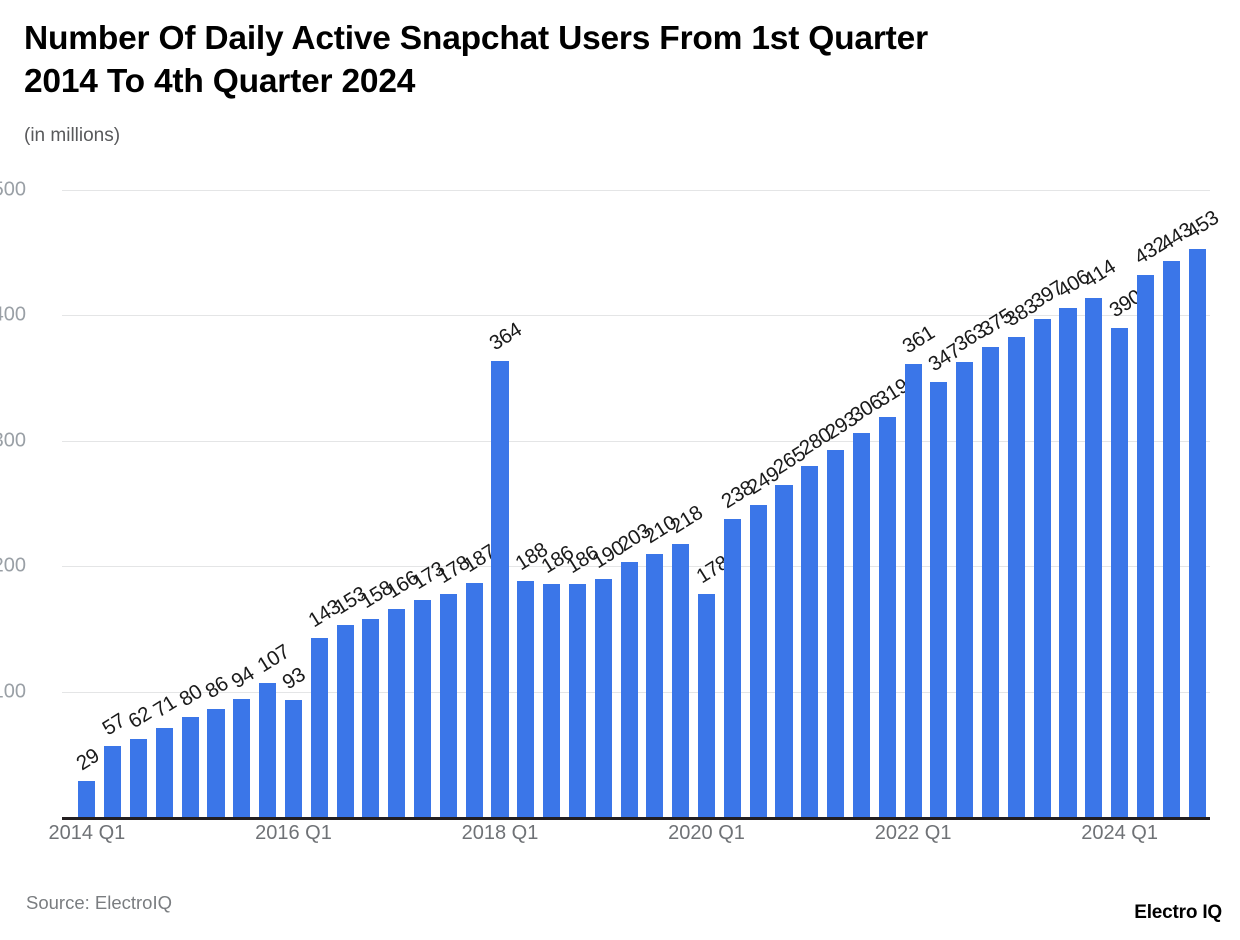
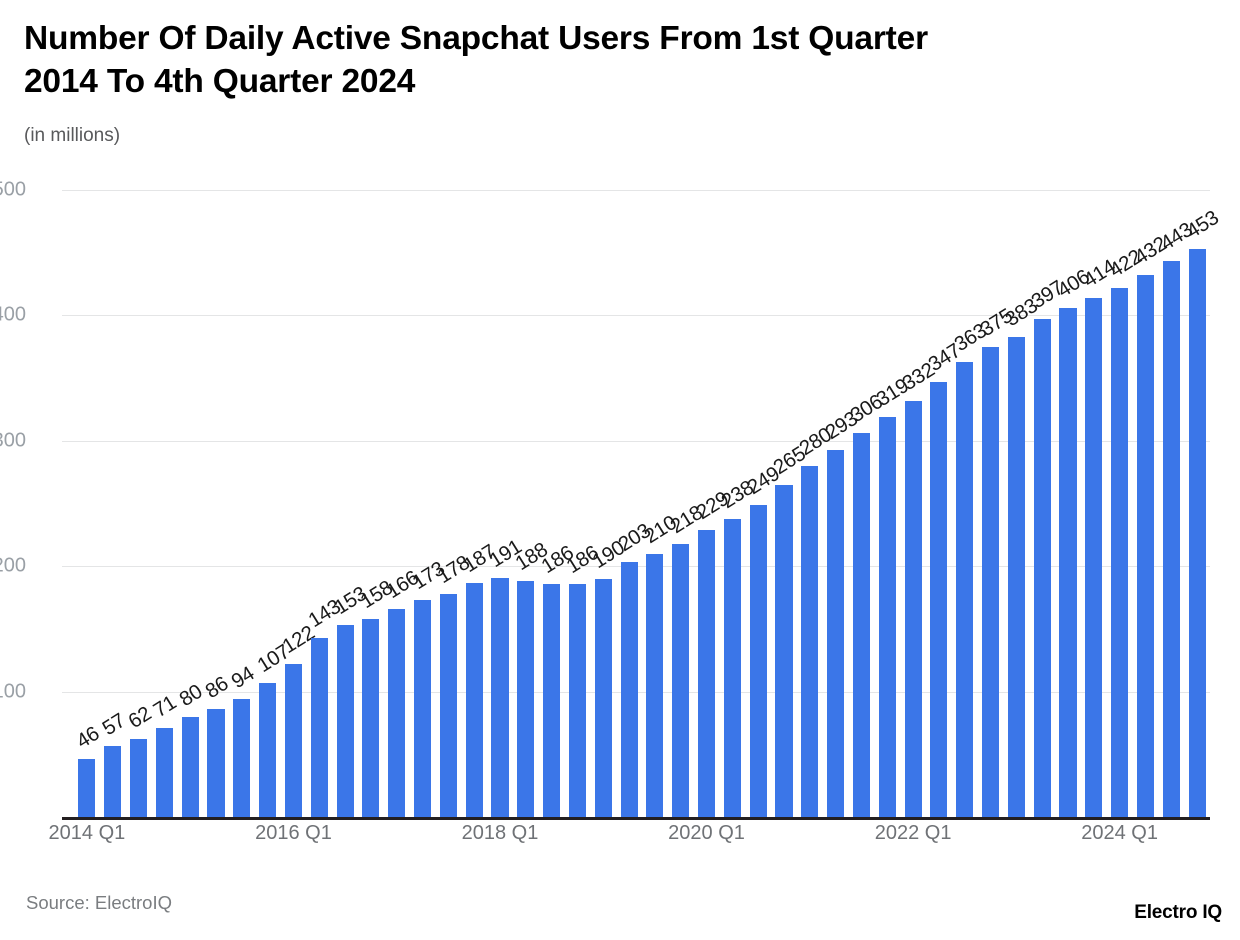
2014 Q1: 29 -> 46
2016 Q1: 93 -> 122
2018 Q1: 364 -> 191
2020 Q1: 178 -> 229
2022 Q1: 361 -> 332
2024 Q1: 390 -> 422
